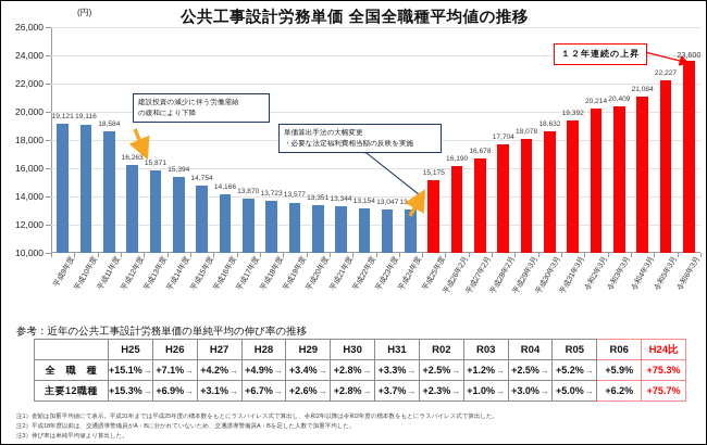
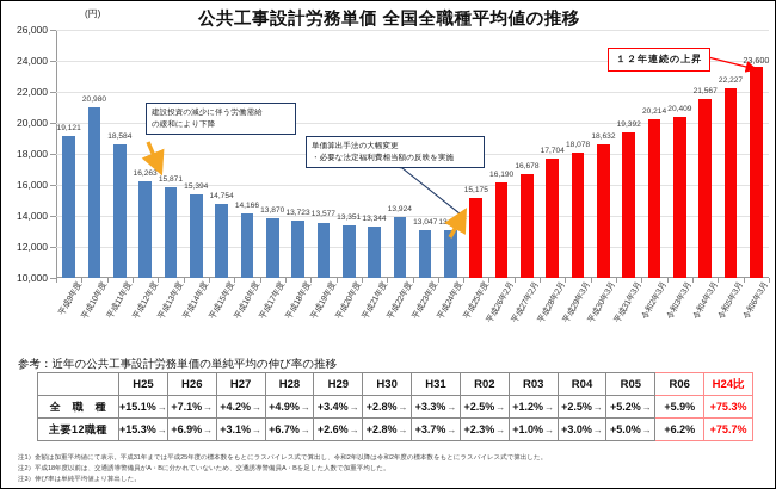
平成10年度: 19,116 -> 20,980
平成22年度: 13,154 -> 13,924
令和4年3月: 21,084 -> 21,567
